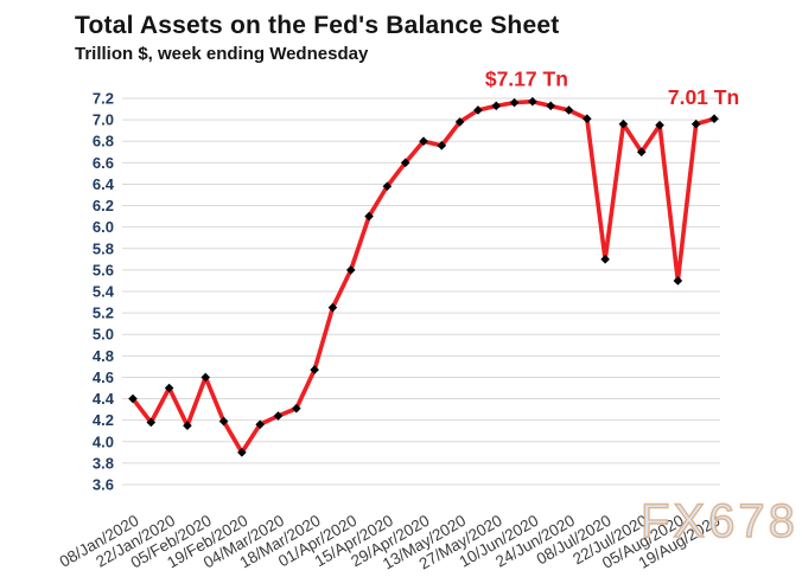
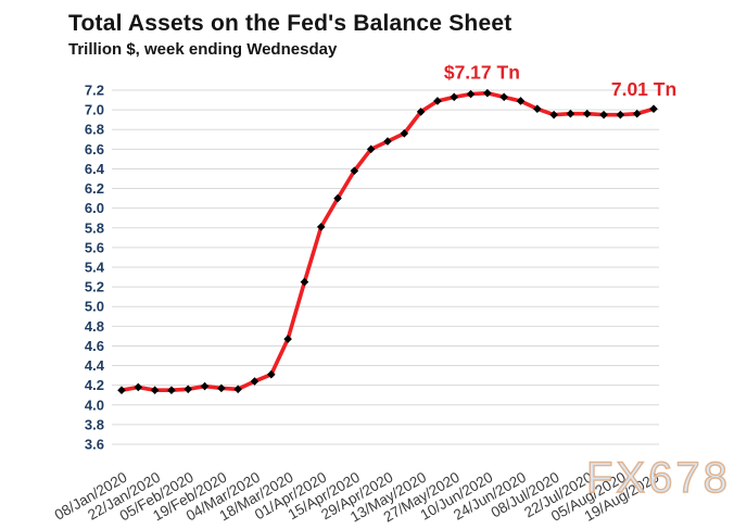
08/Jan/2020: 4.4 -> 4.2
22/Jan/2020: 4.5 -> 4.2
05/Feb/2020: 4.6 -> 4.2
19/Feb/2020: 3.9 -> 4.2
01/Apr/2020: 5.6 -> 5.8
29/Apr/2020: 6.8 -> 6.7
08/Jul/2020: 5.7 -> 7.0
22/Jul/2020: 6.7 -> 7.0
05/Aug/2020: 5.5 -> 7.0
